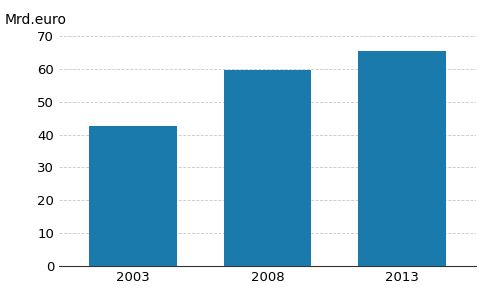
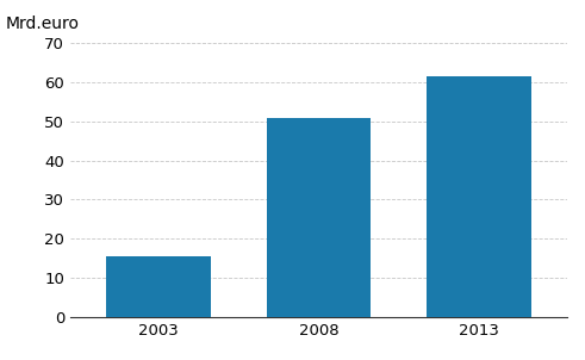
2003: 42.5 -> 15.5
2008: 59.8 -> 51.0
2013: 65.5 -> 61.5
